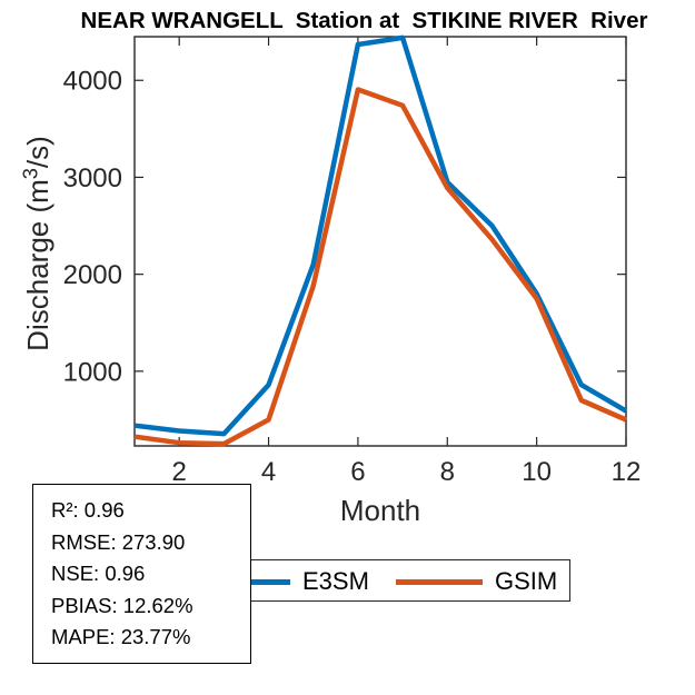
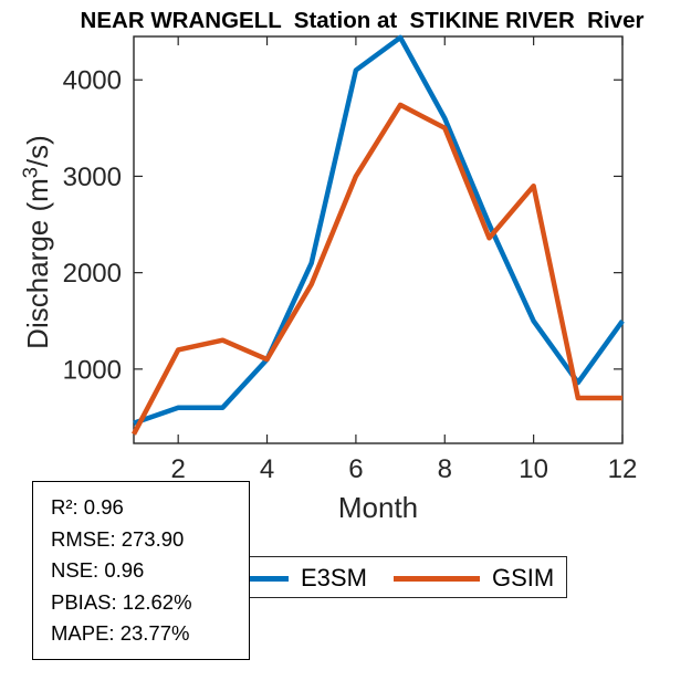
E3SM/2: 400 -> 600
GSIM/2: 300 -> 1200
E3SM/3: 400 -> 600
GSIM/3: 300 -> 1300
E3SM/4: 900 -> 1100
GSIM/4: 500 -> 1100
E3SM/6: 4400 -> 4100
GSIM/6: 3900 -> 3000
E3SM/8: 3000 -> 3600
GSIM/8: 2900 -> 3500
E3SM/10: 1800 -> 1500
GSIM/10: 1800 -> 2900
E3SM/12: 600 -> 1500
GSIM/12: 500 -> 700
